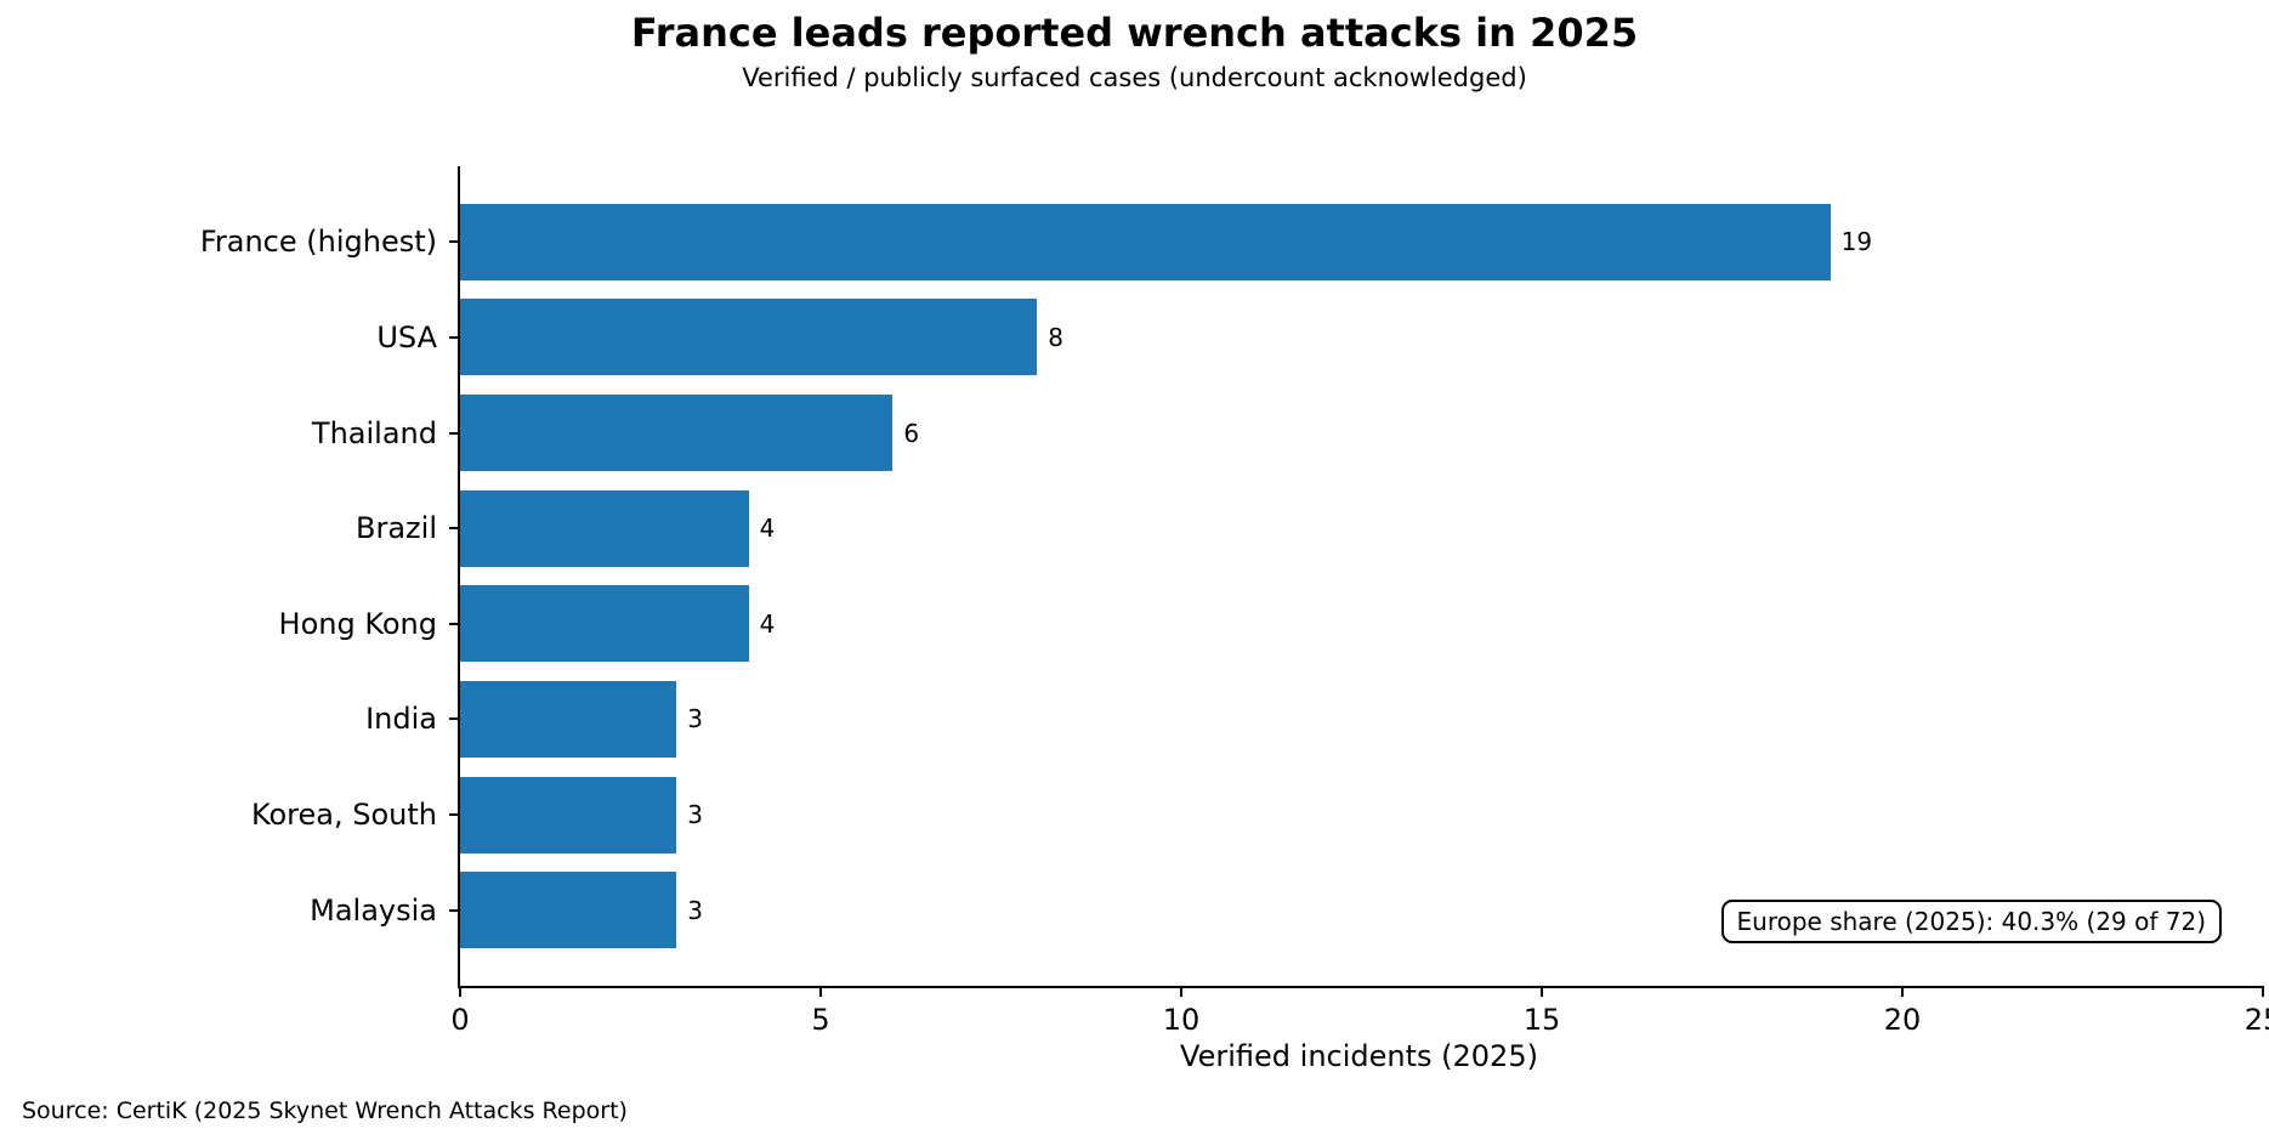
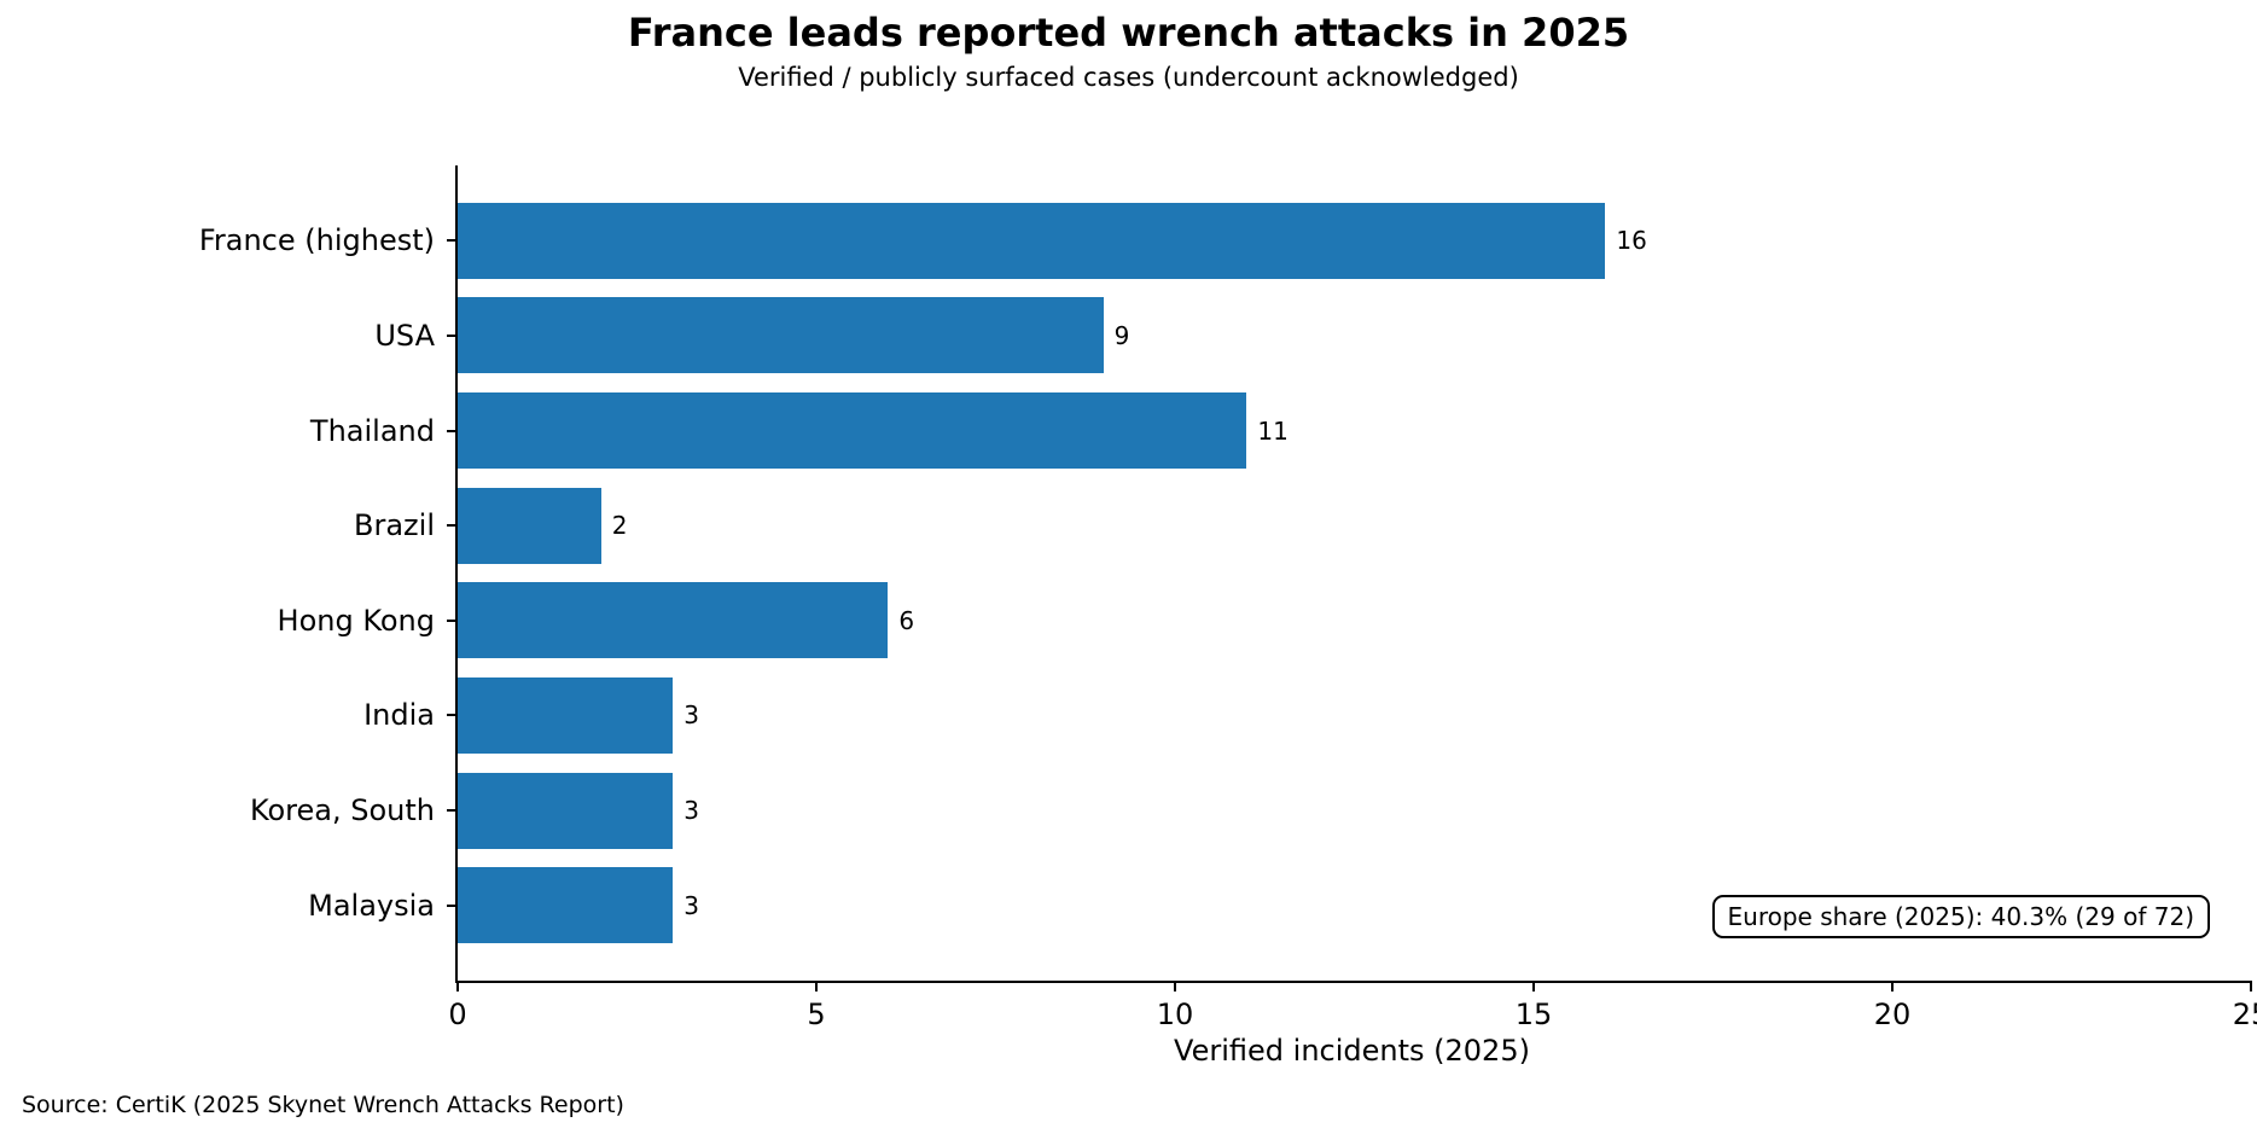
France (highest): 19 -> 16
USA: 8 -> 9
Thailand: 6 -> 11
Brazil: 4 -> 2
Hong Kong: 4 -> 6
